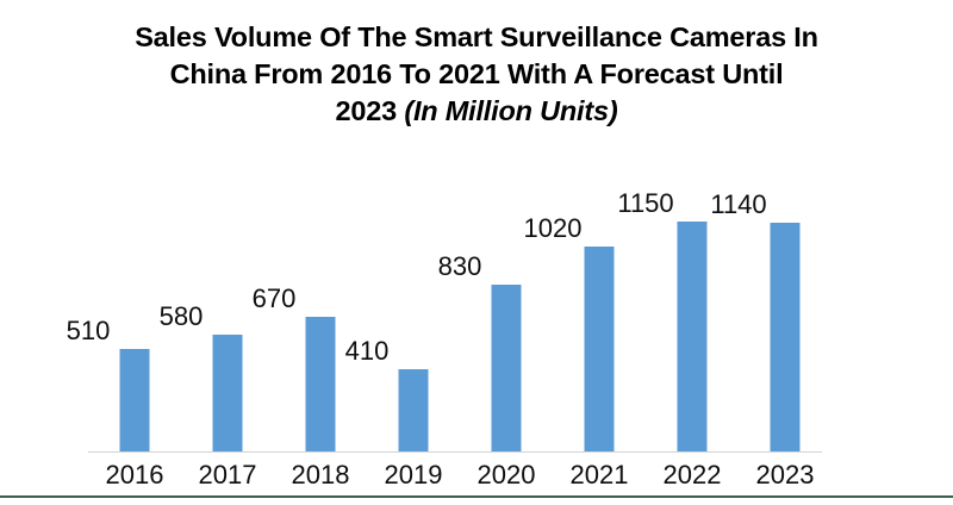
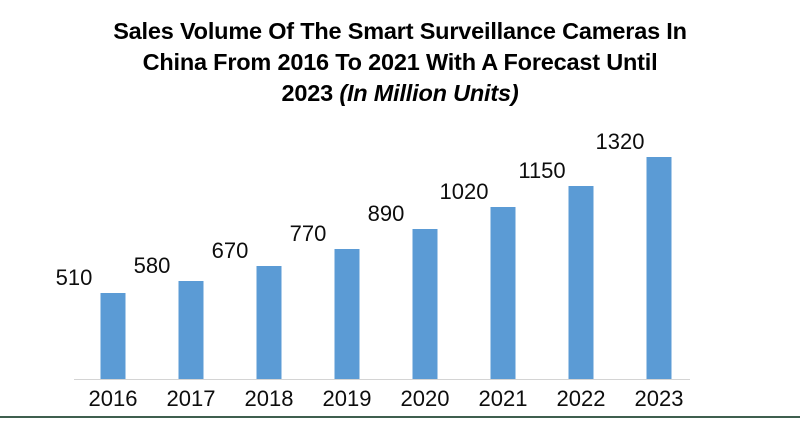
2019: 410 -> 770
2020: 830 -> 890
2023: 1140 -> 1320
